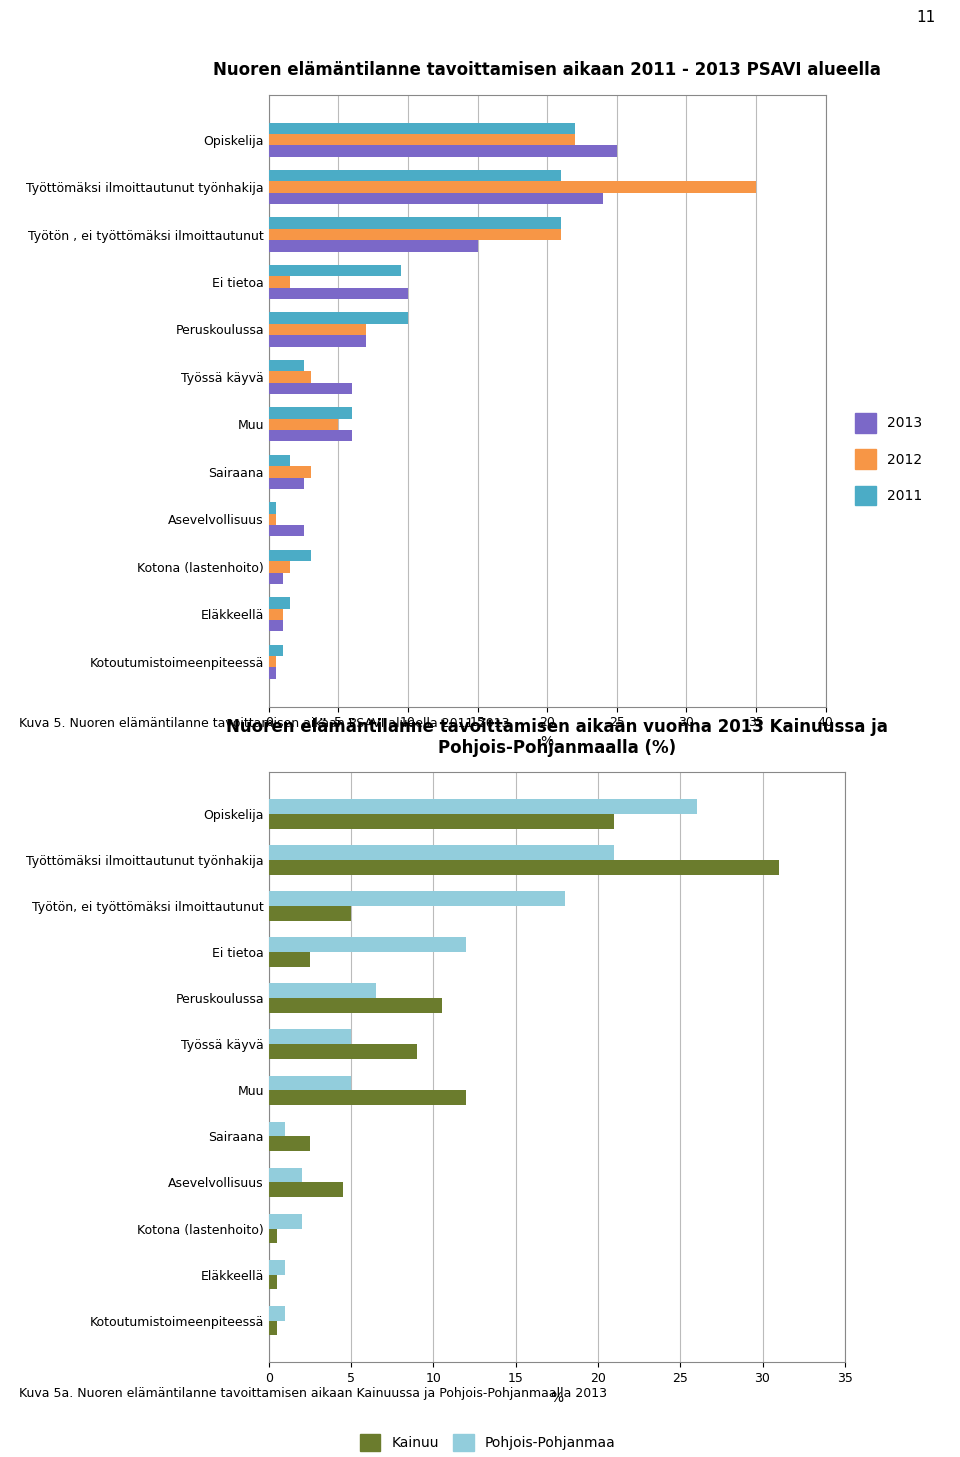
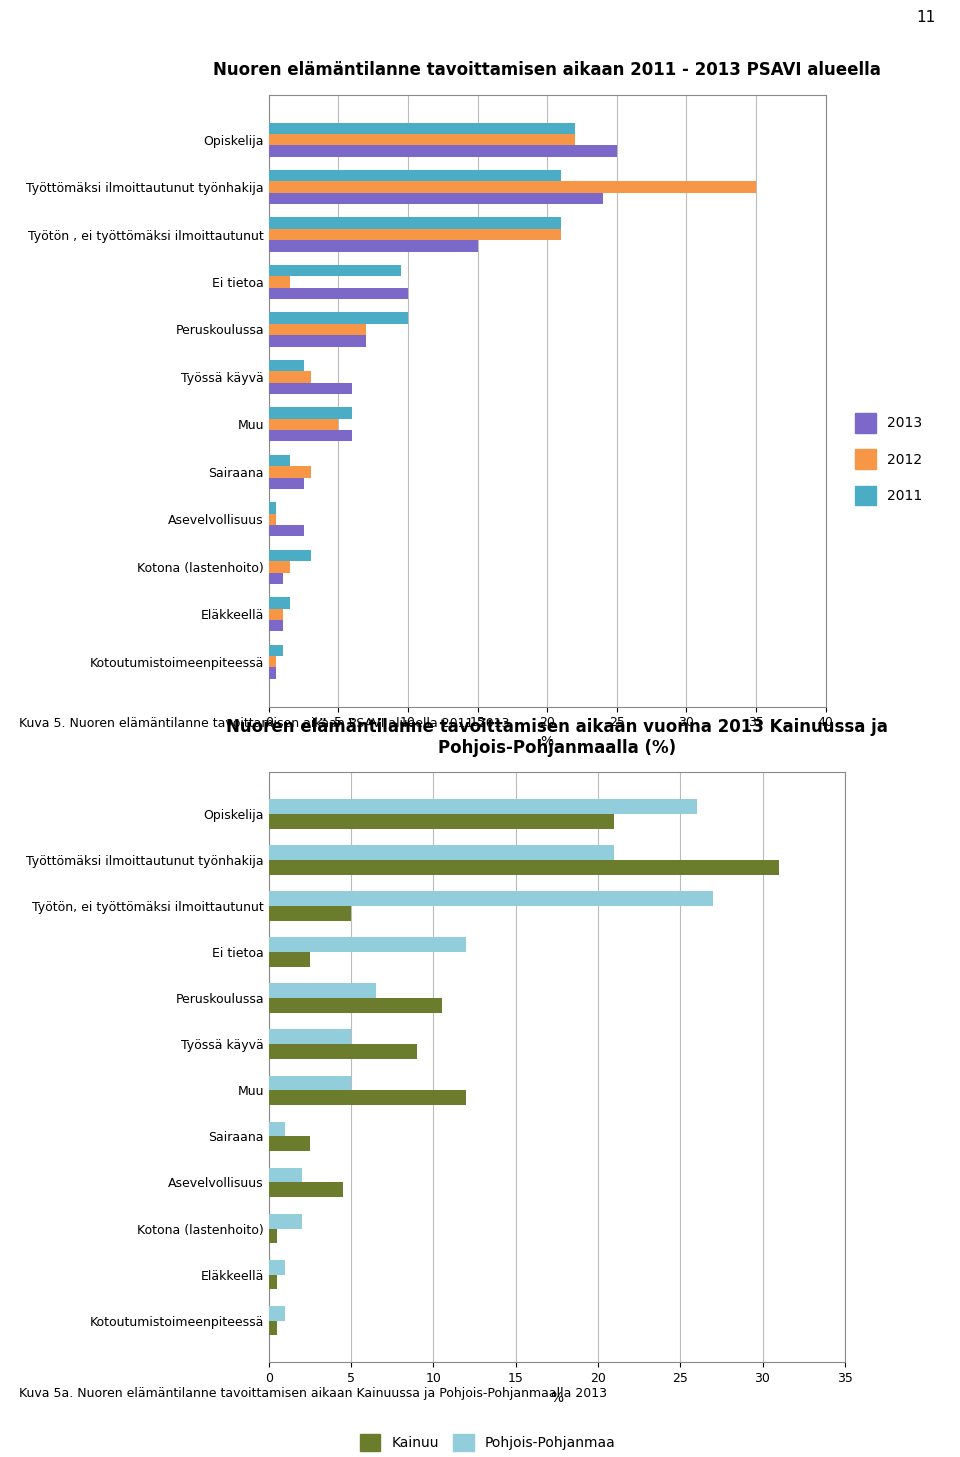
Pohjois-Pohjanmaa/Työtön, ei työttömäksi ilmoittautunut: 18.0 -> 27.0
